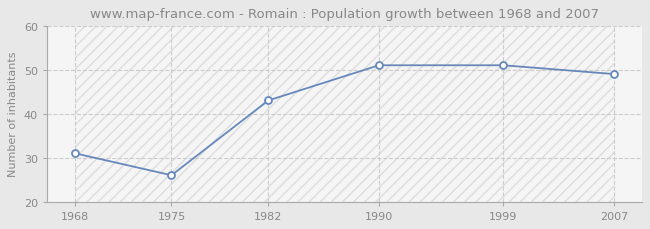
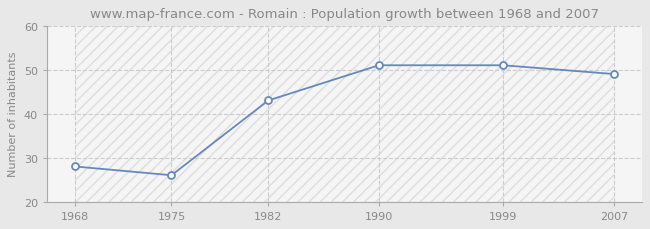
1968: 31 -> 28
